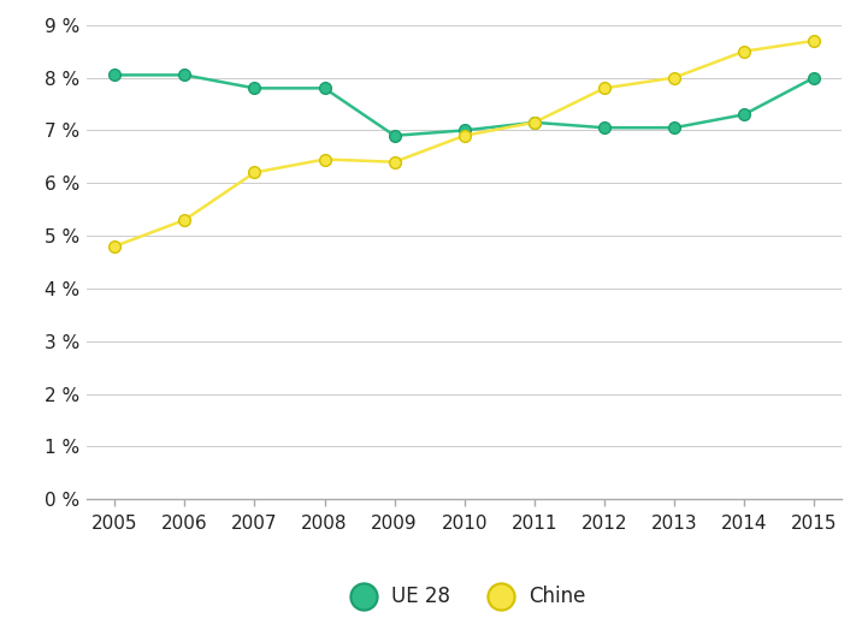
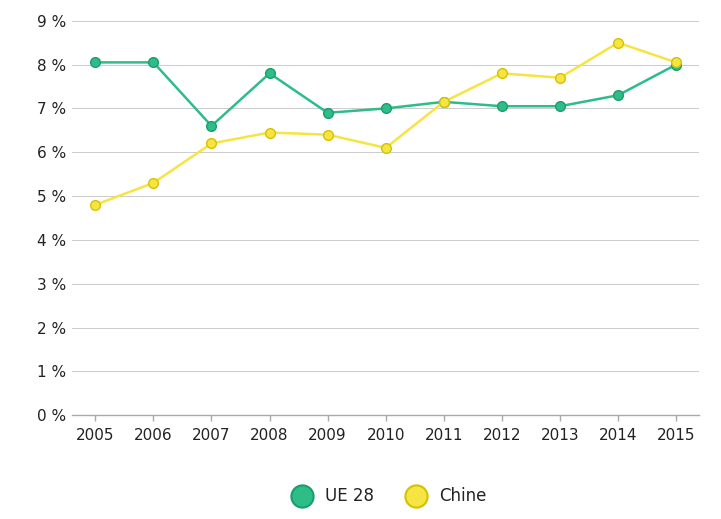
UE 28/2007: 7.80 % -> 6.60 %
Chine/2010: 6.90 % -> 6.10 %
Chine/2013: 8.00 % -> 7.70 %
Chine/2015: 8.70 % -> 8.05 %
